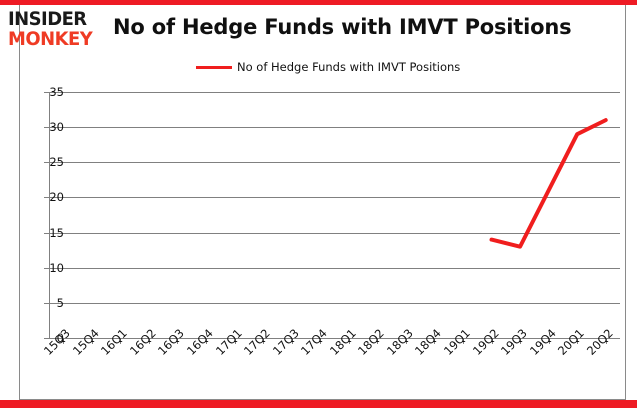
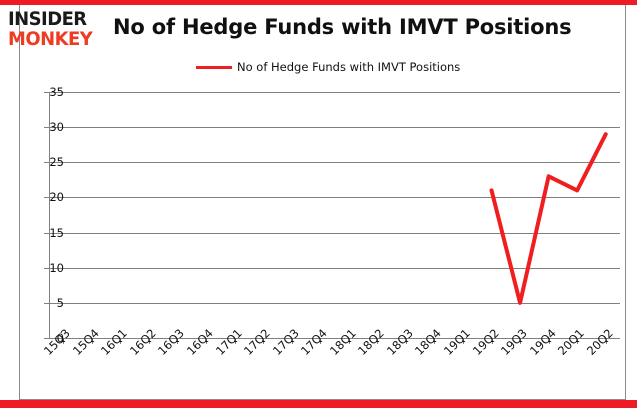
19Q2: 14 -> 21
19Q3: 13 -> 5
19Q4: 21 -> 23
20Q1: 29 -> 21
20Q2: 31 -> 29
